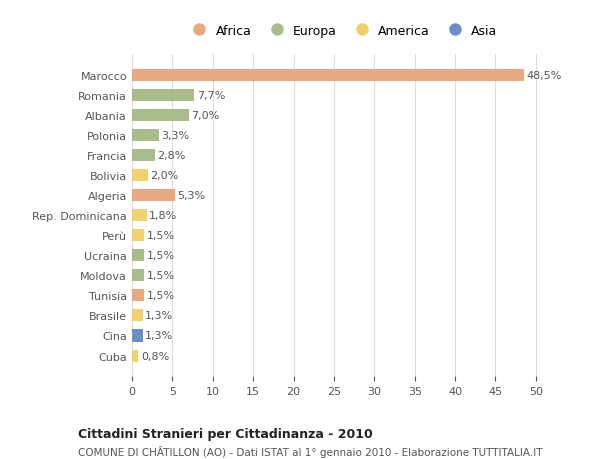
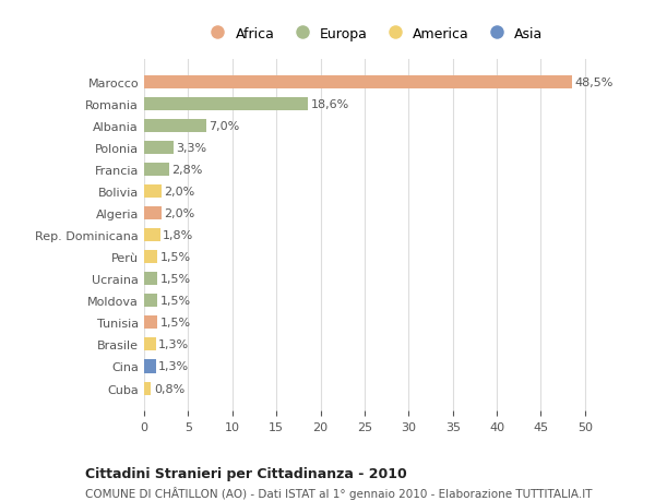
Romania: 7,7% -> 18,6%
Algeria: 5,3% -> 2,0%
